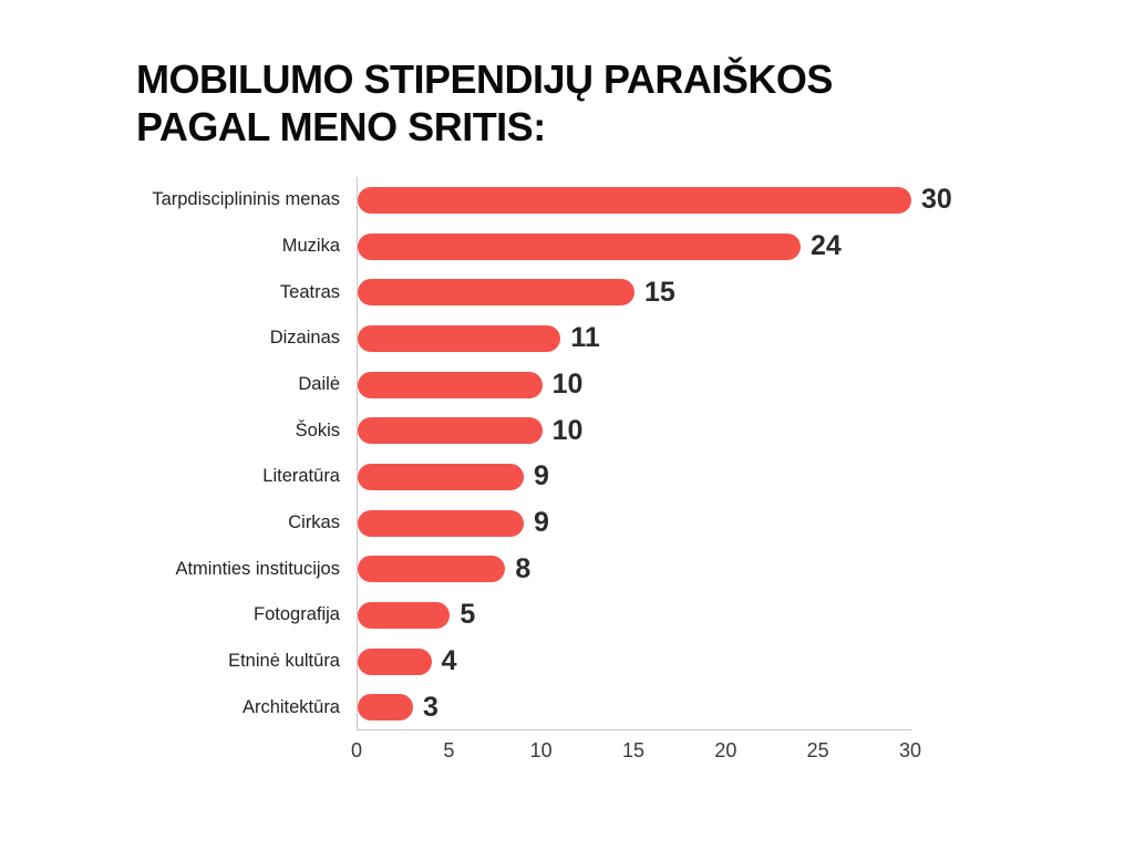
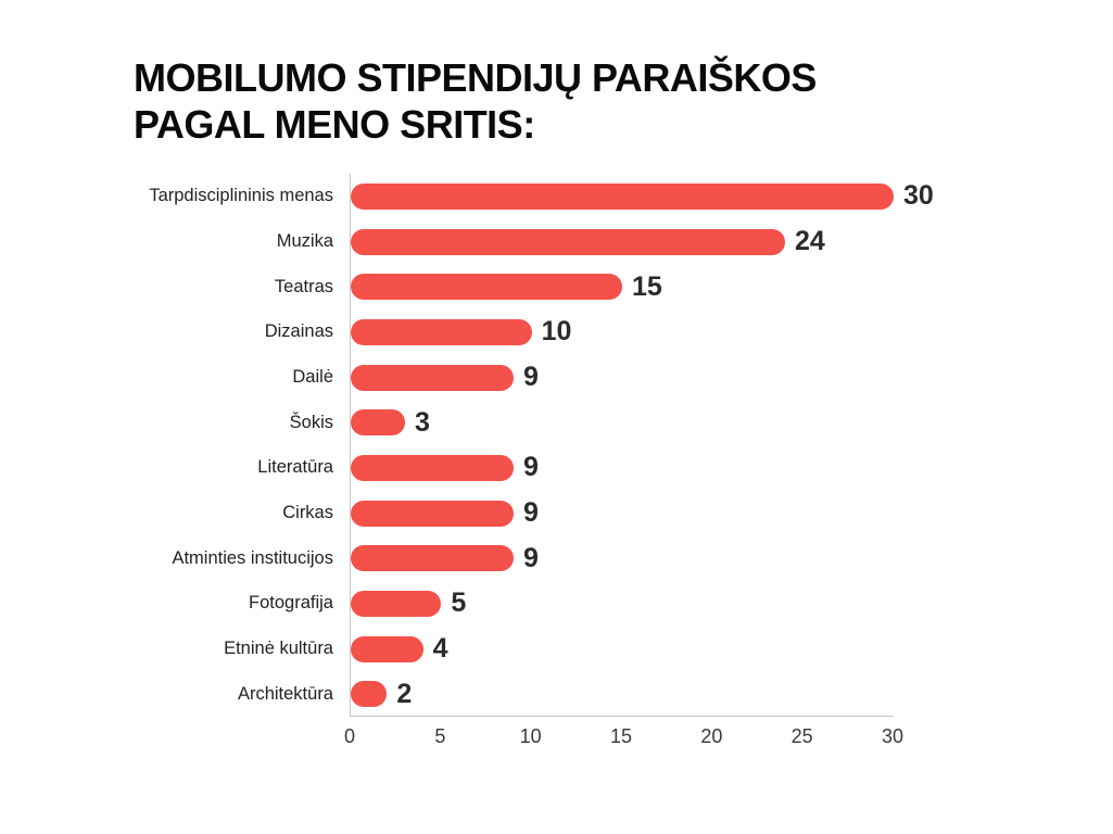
Dizainas: 11 -> 10
Dailė: 10 -> 9
Šokis: 10 -> 3
Atminties institucijos: 8 -> 9
Architektūra: 3 -> 2
